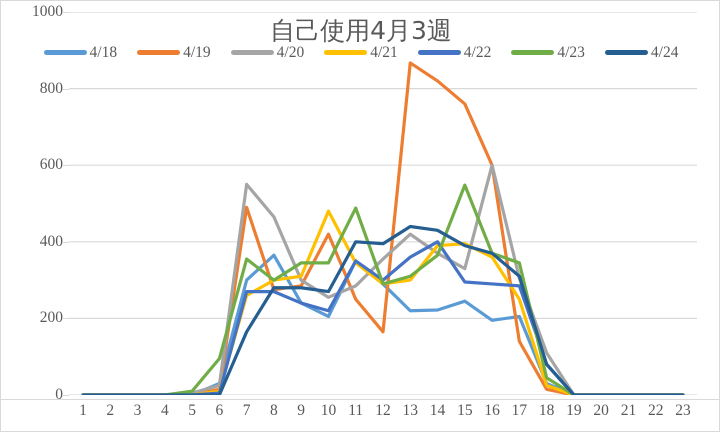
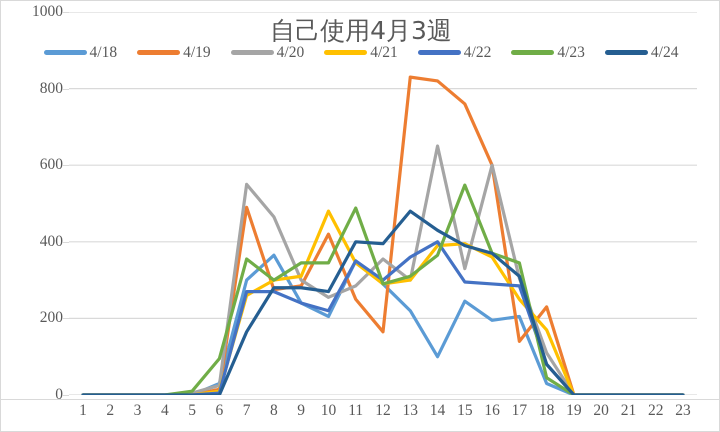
4/19/13: 870 -> 830
4/20/13: 420 -> 300
4/24/13: 440 -> 480
4/18/14: 220 -> 100
4/20/14: 370 -> 650
4/19/18: 20 -> 230
4/21/18: 20 -> 170
